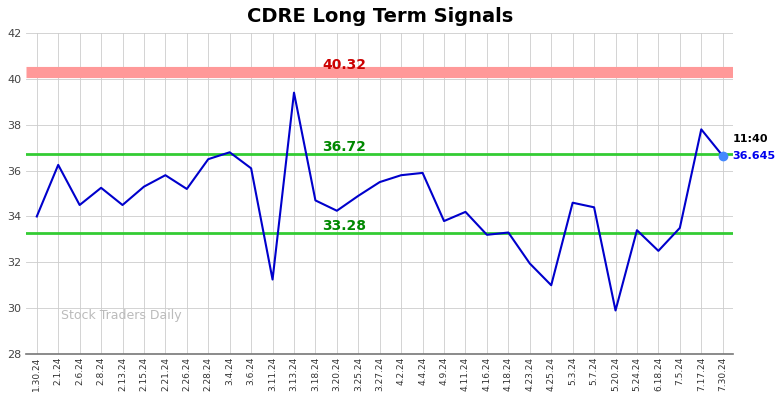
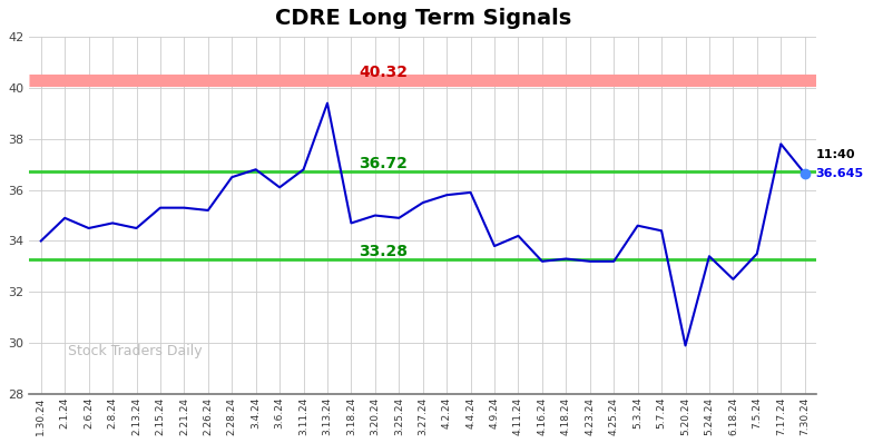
2.1.24: 36.25 -> 34.90
2.8.24: 35.25 -> 34.70
2.21.24: 35.80 -> 35.30
3.11.24: 31.25 -> 36.80
3.20.24: 34.25 -> 35.00
4.23.24: 31.95 -> 33.20
4.25.24: 31.00 -> 33.20
